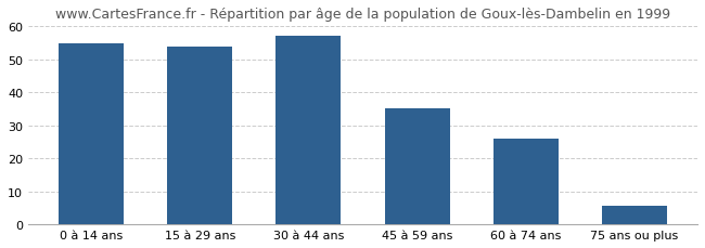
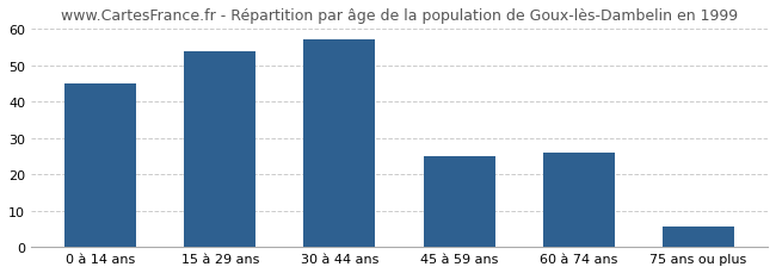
0 à 14 ans: 55.0 -> 45.0
45 à 59 ans: 35.0 -> 25.0
